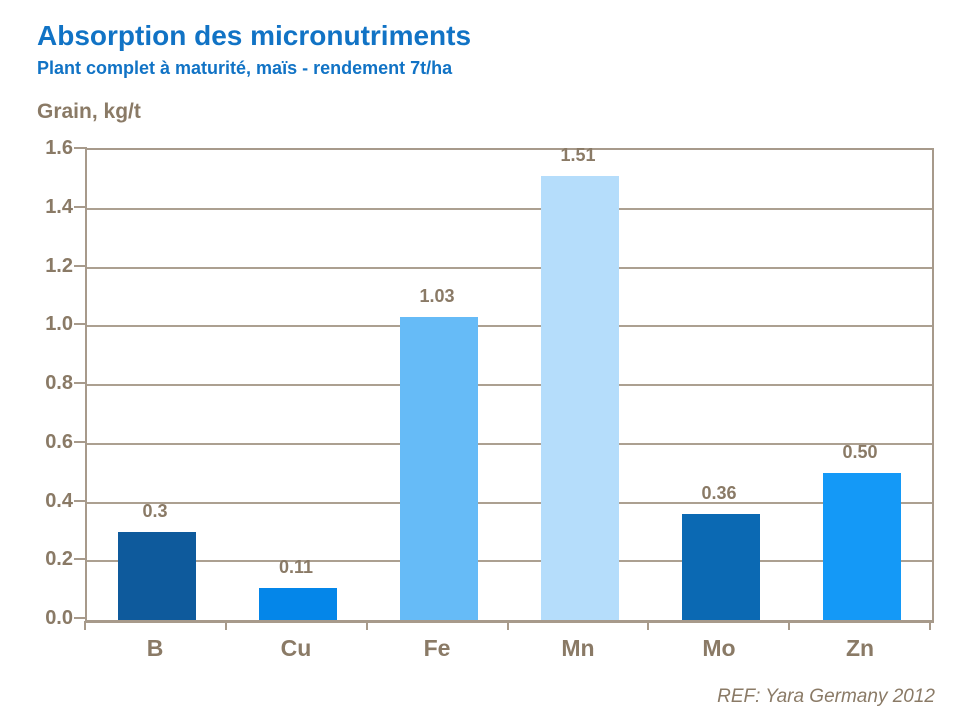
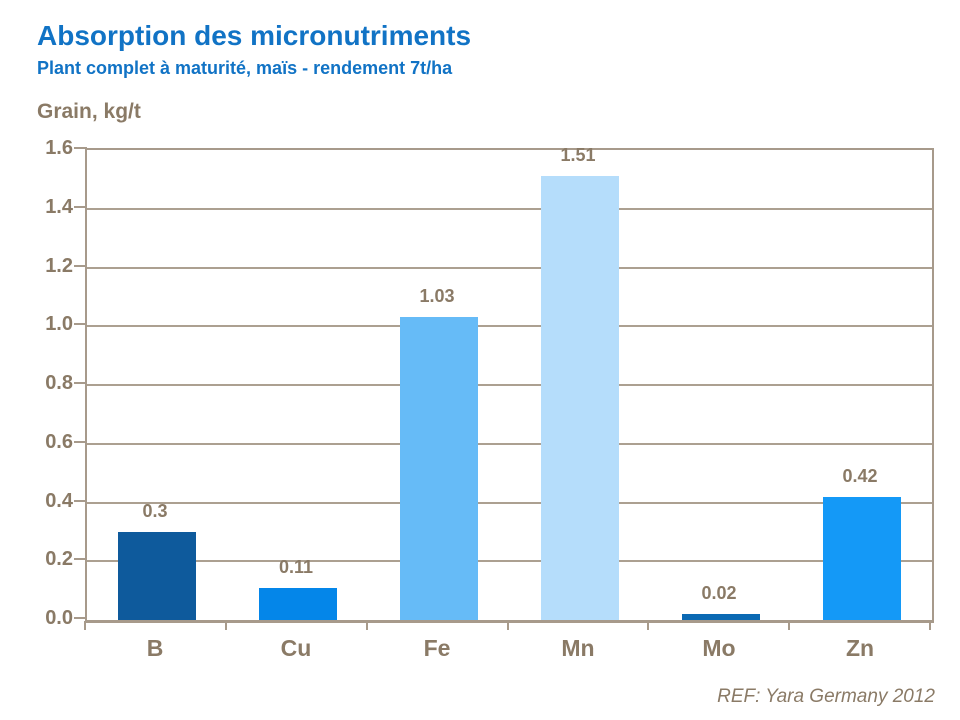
Mo: 0.36 -> 0.02
Zn: 0.50 -> 0.42
